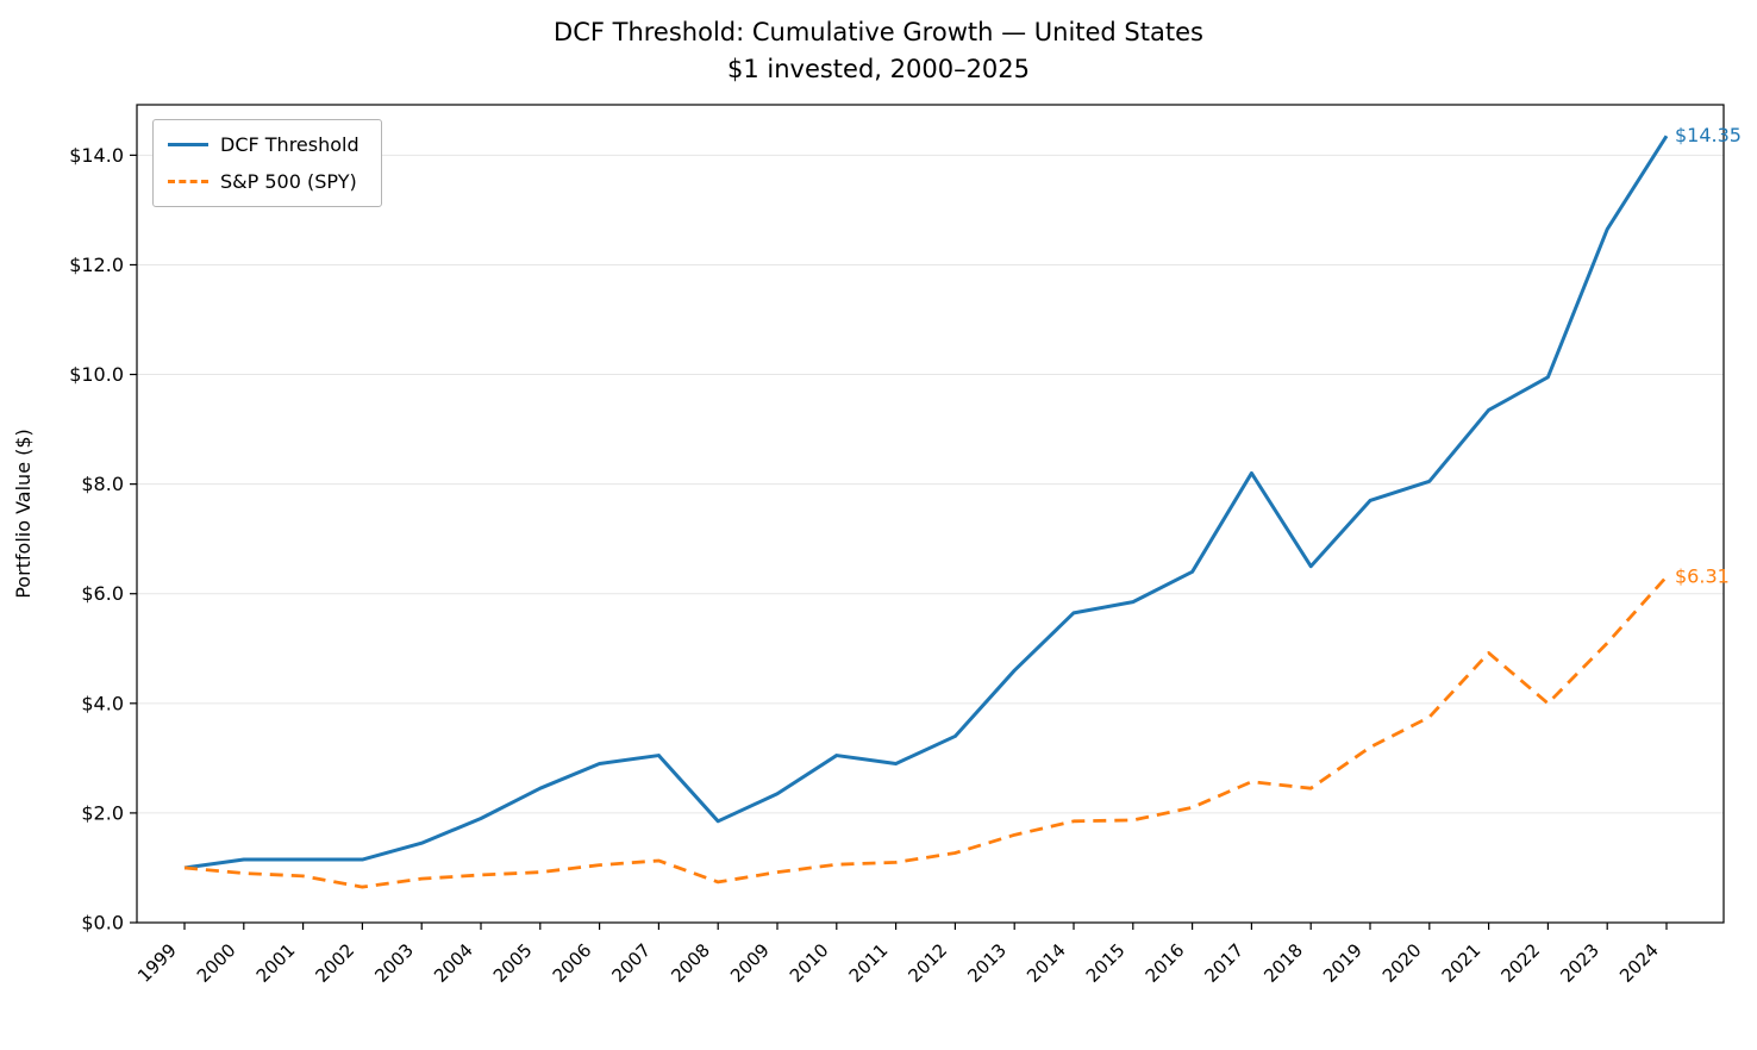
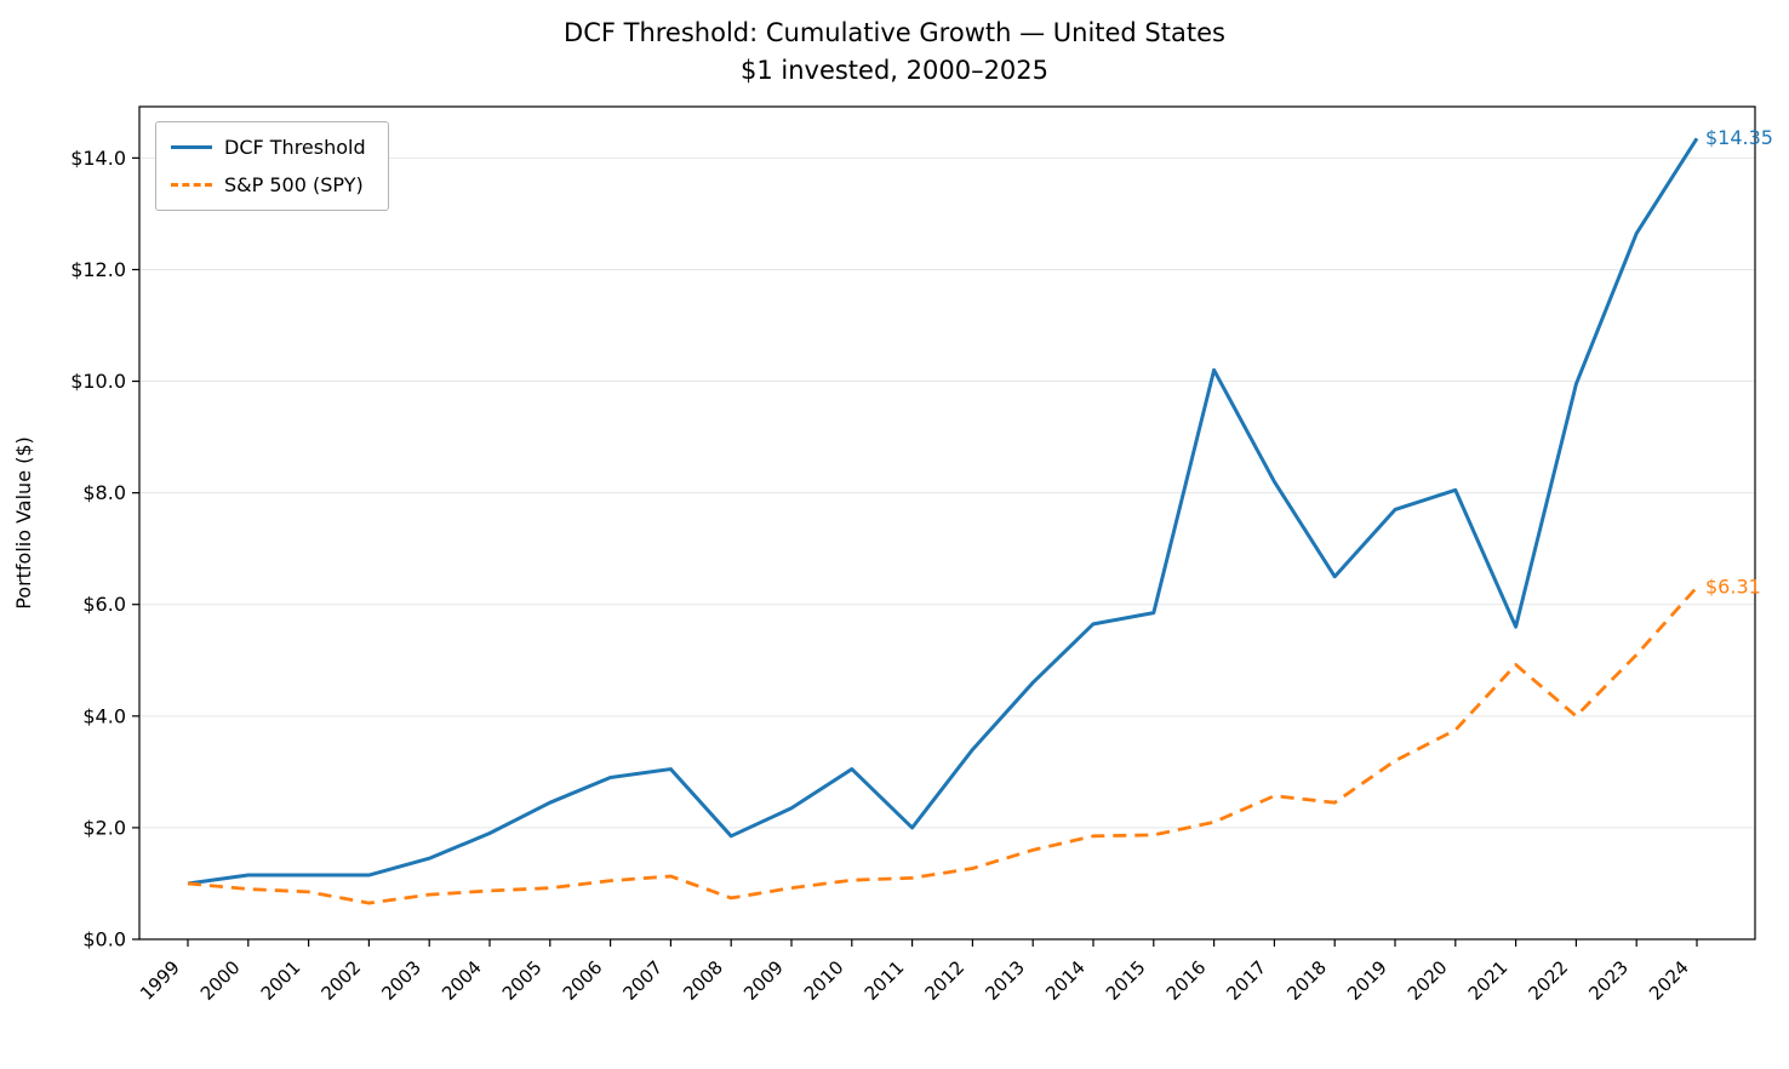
DCF Threshold/2011: $2.9 -> $2.0
DCF Threshold/2016: $6.4 -> $10.2
DCF Threshold/2021: $9.3 -> $5.6
